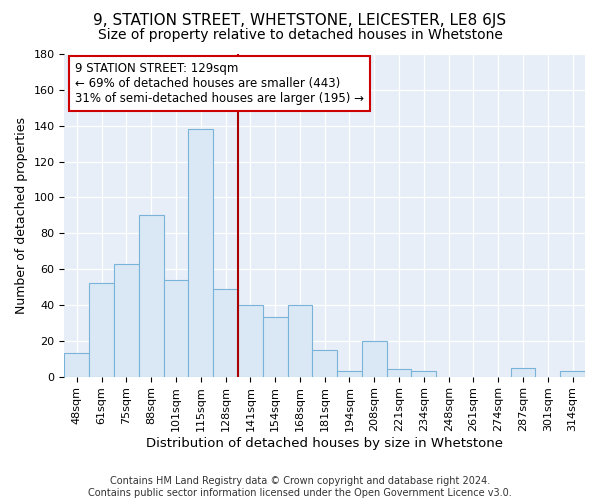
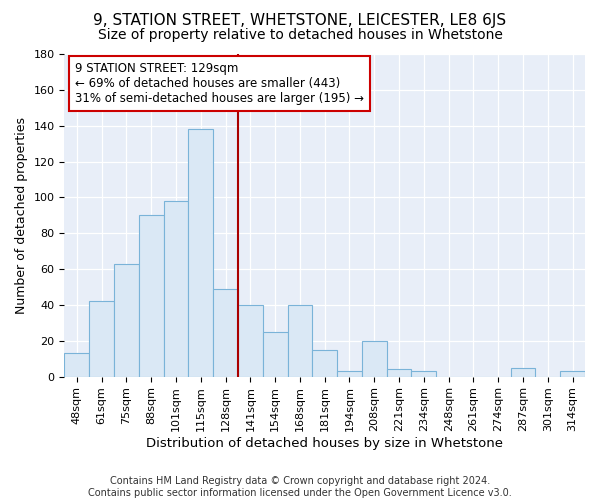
61sqm: 52 -> 42
101sqm: 54 -> 98
154sqm: 33 -> 25
